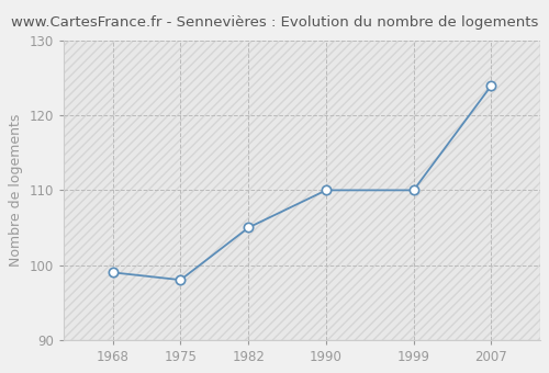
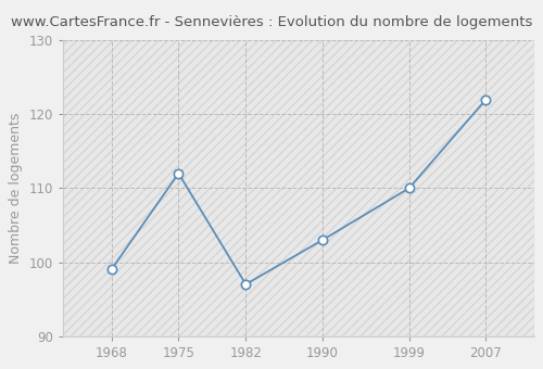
1975: 98 -> 112
1982: 105 -> 97
1990: 110 -> 103
2007: 124 -> 122
